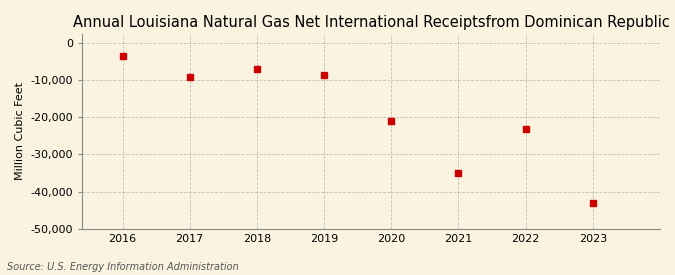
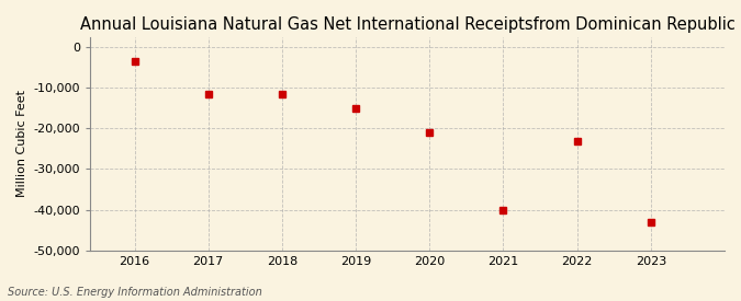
2017: -9,000 -> -11,500
2018: -7,000 -> -11,500
2019: -8,500 -> -15,000
2021: -35,000 -> -40,000
